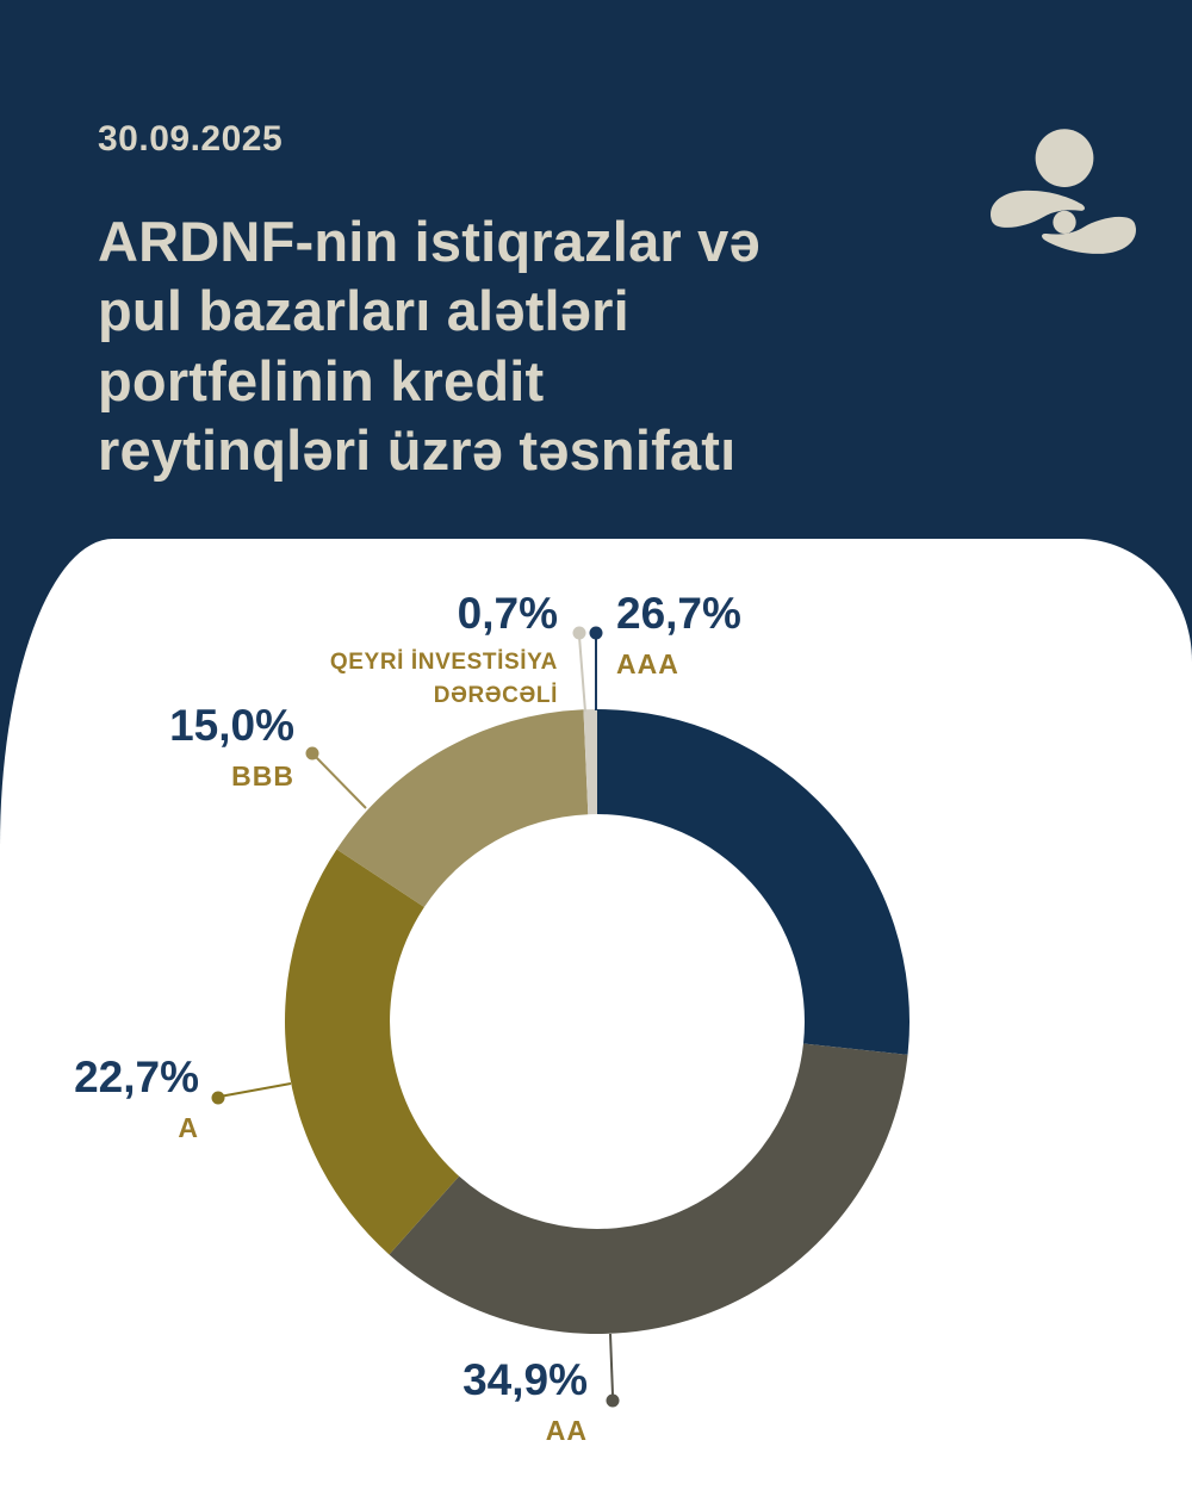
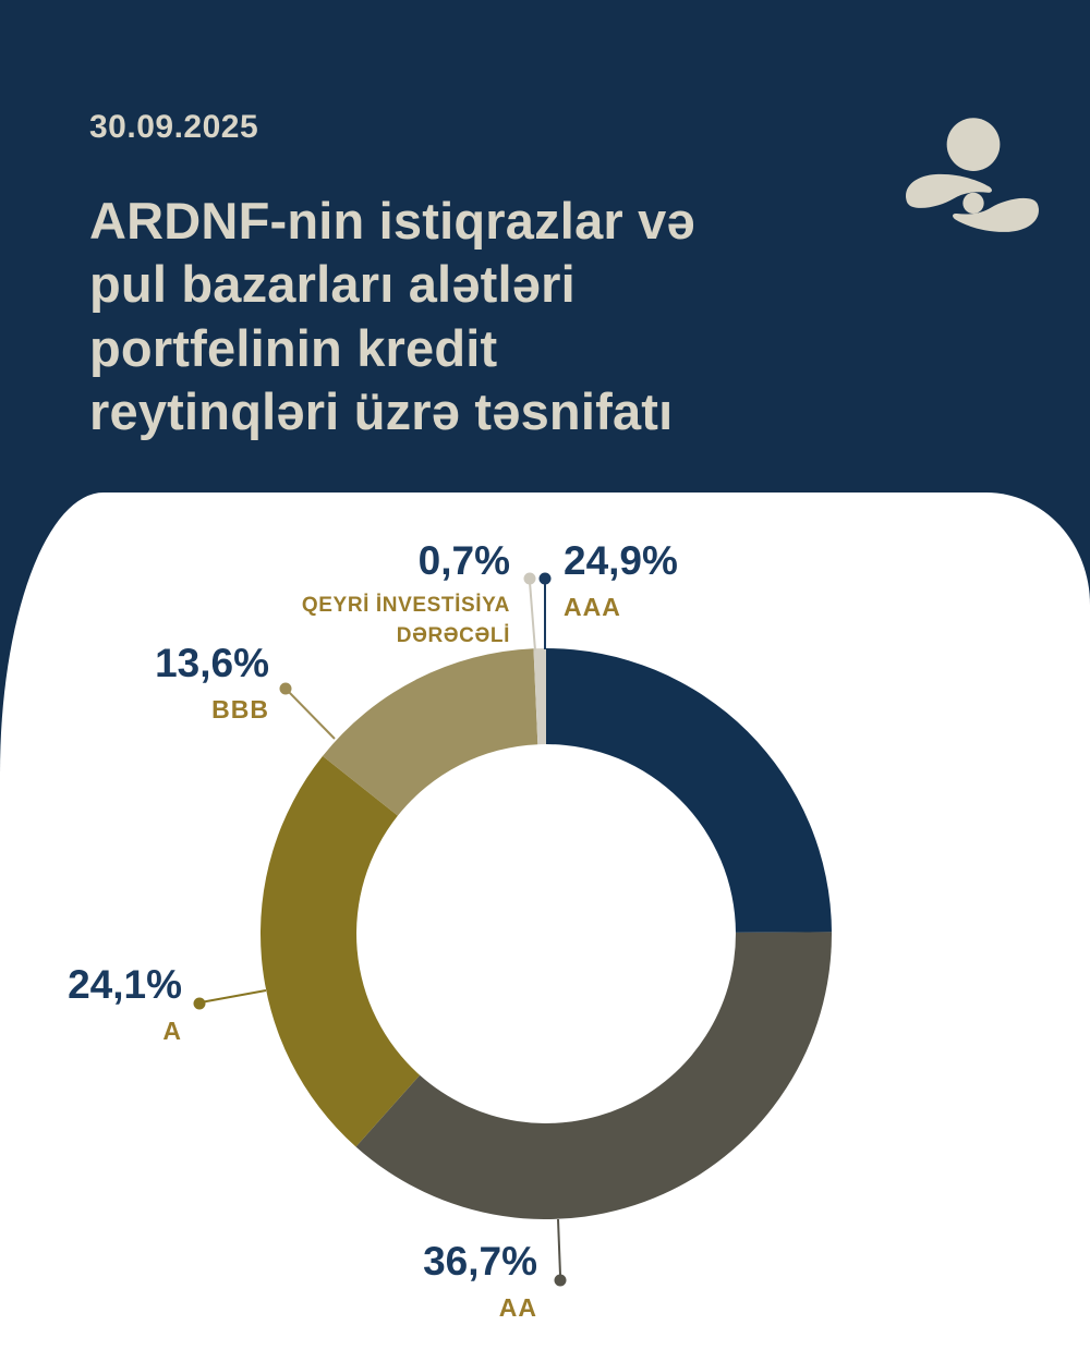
AAA: 26,7% -> 24,9%
AA: 34,9% -> 36,7%
A: 22,7% -> 24,1%
BBB: 15,0% -> 13,6%
